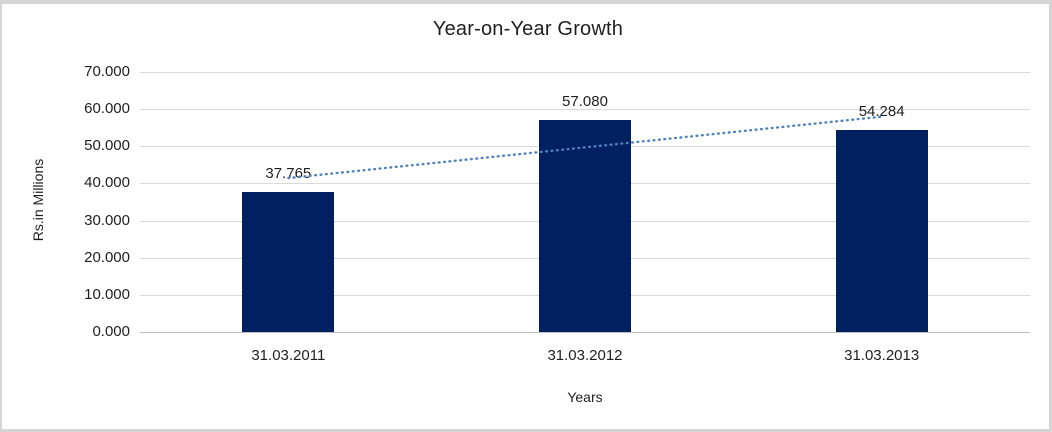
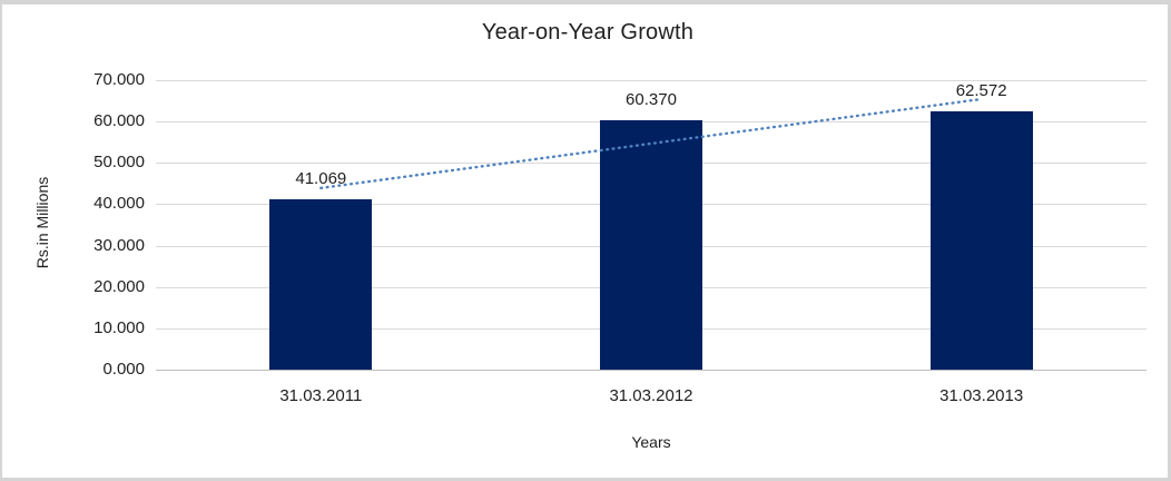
31.03.2011: 37.765 -> 41.069
31.03.2012: 57.080 -> 60.370
31.03.2013: 54.284 -> 62.572
